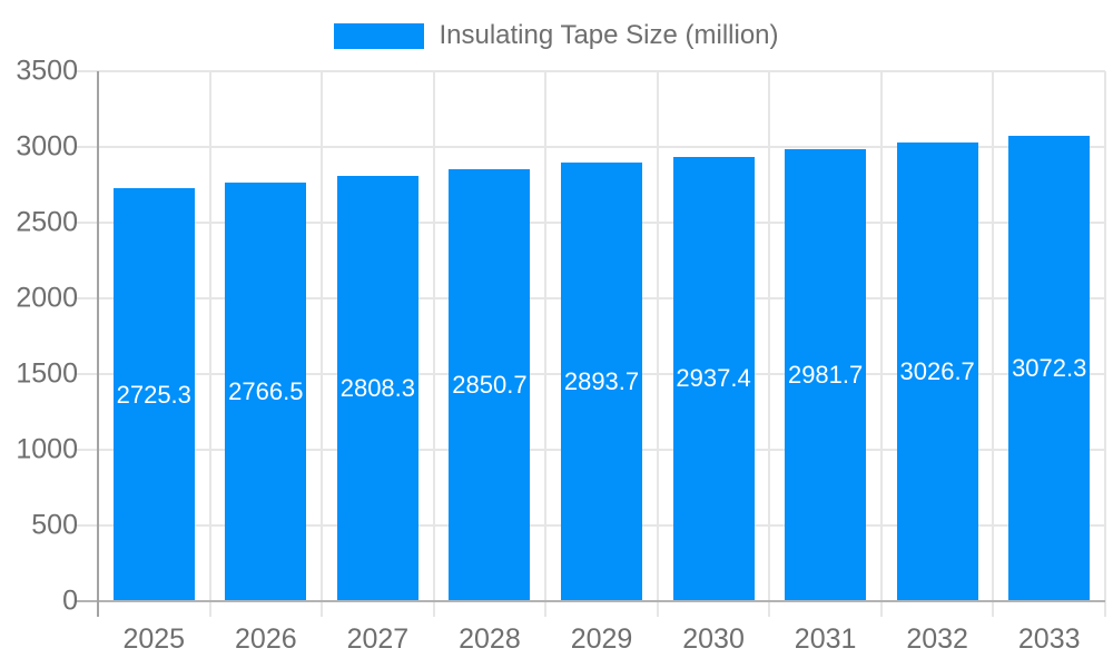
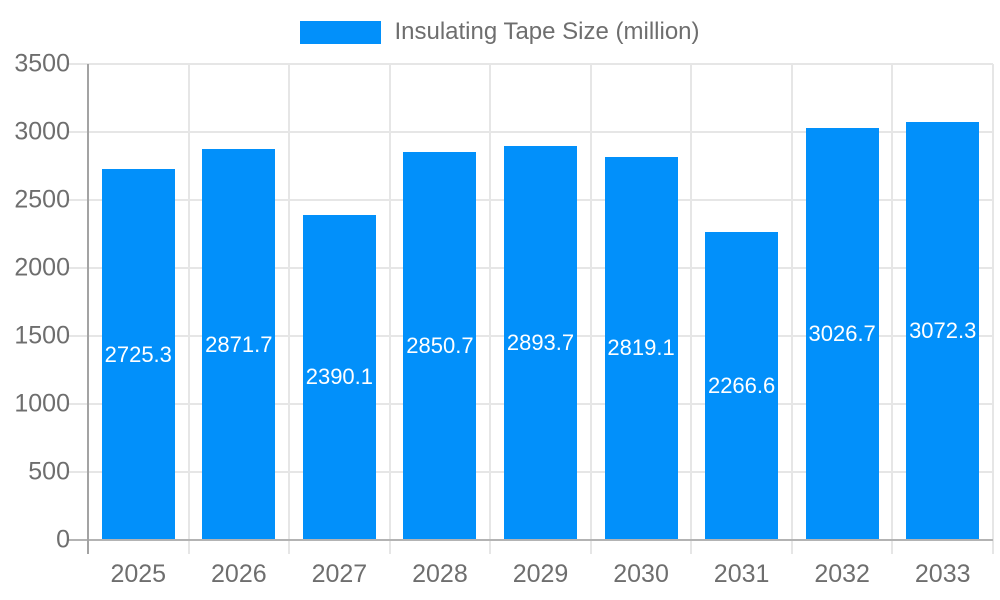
2026: 2766.5 -> 2871.7
2027: 2808.3 -> 2390.1
2030: 2937.4 -> 2819.1
2031: 2981.7 -> 2266.6
